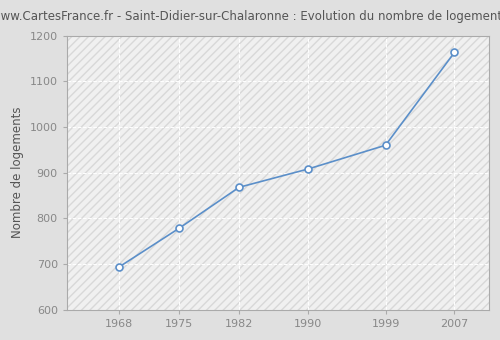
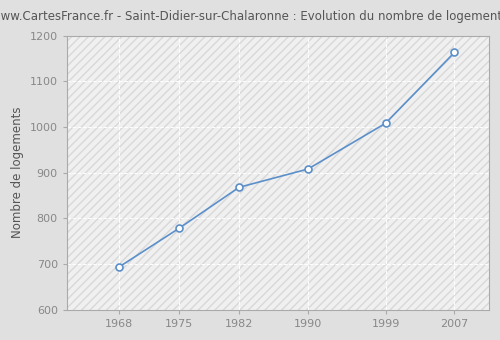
1999: 960 -> 1008
